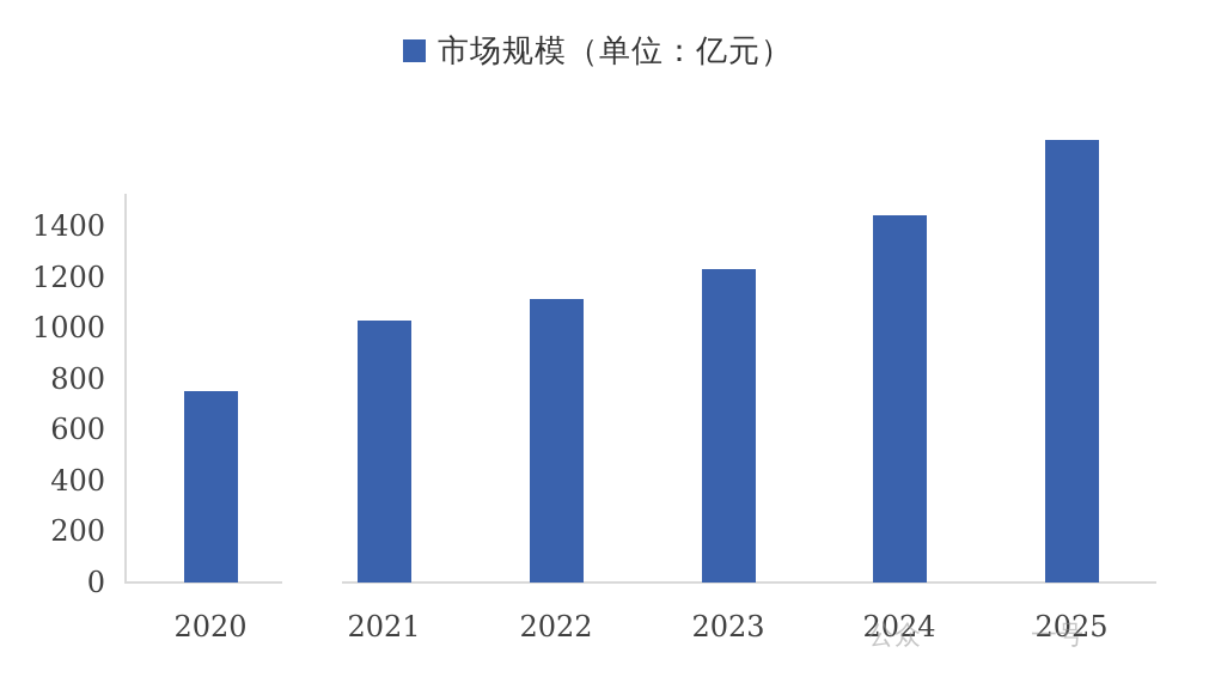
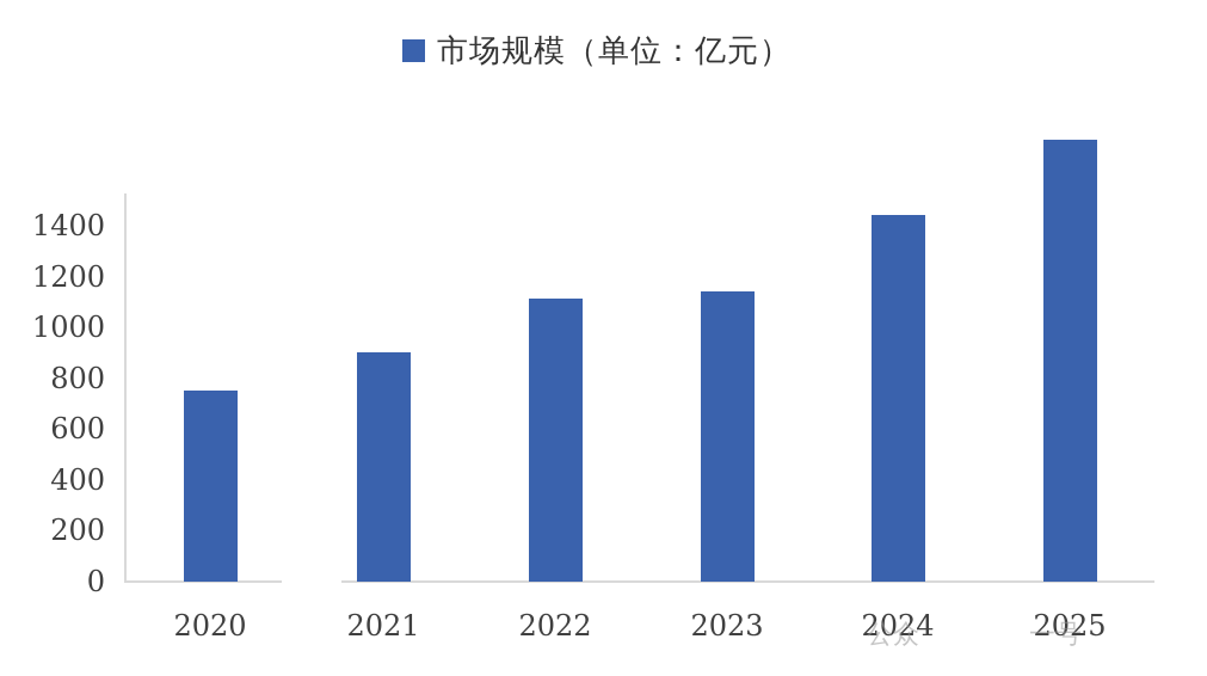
2021: 1030 -> 900
2023: 1230 -> 1140
